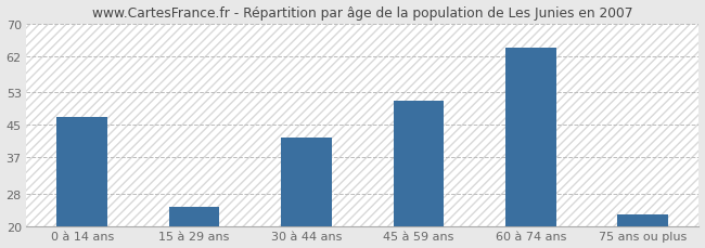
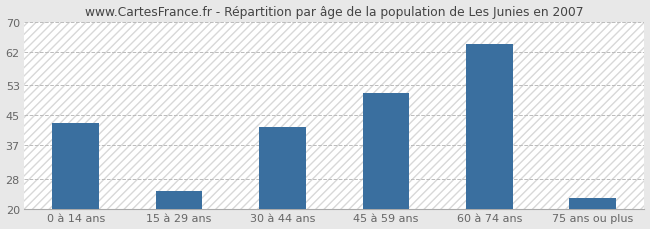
0 à 14 ans: 47 -> 43
